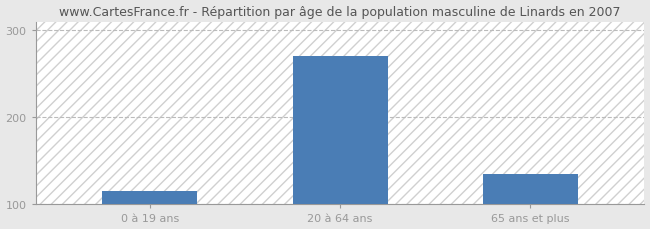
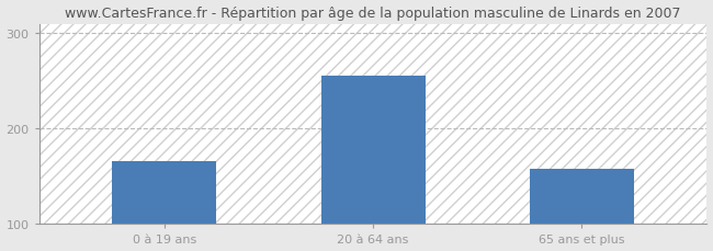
0 à 19 ans: 115 -> 166
20 à 64 ans: 270 -> 256
65 ans et plus: 135 -> 158
